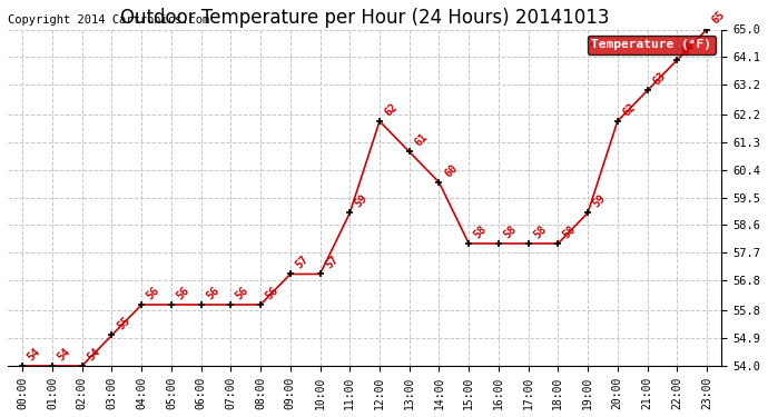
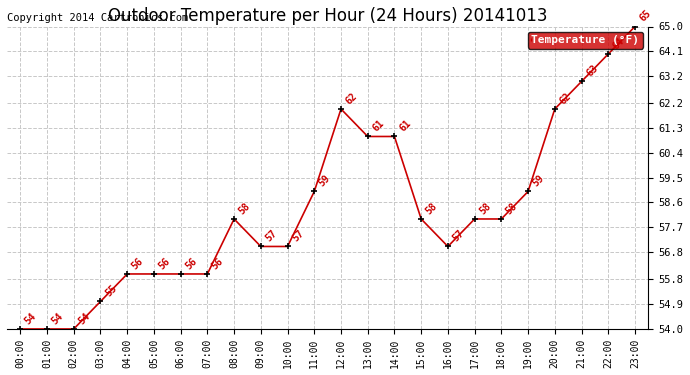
08:00: 56 -> 58
14:00: 60 -> 61
16:00: 58 -> 57
